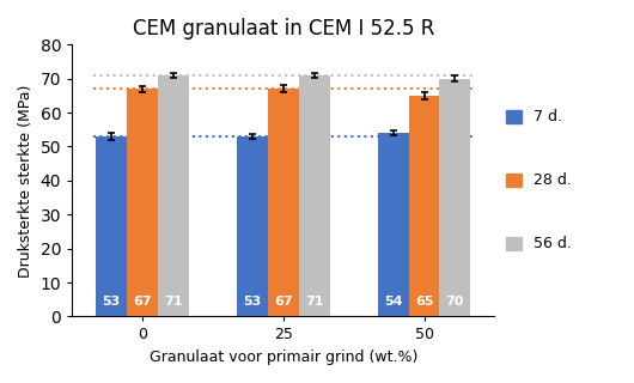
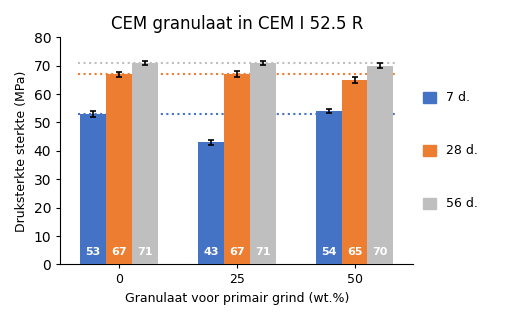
7 d./25: 53 -> 43
